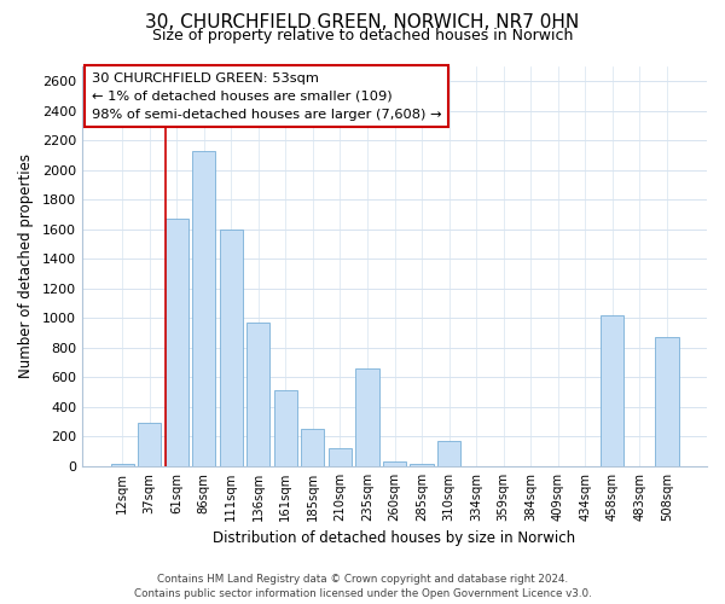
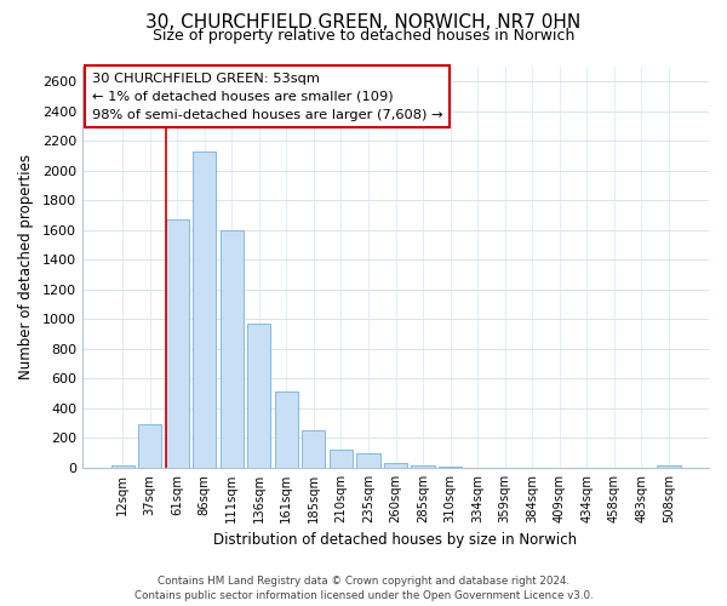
235sqm: 660 -> 100
310sqm: 170 -> 0
458sqm: 1020 -> 0
508sqm: 870 -> 20
